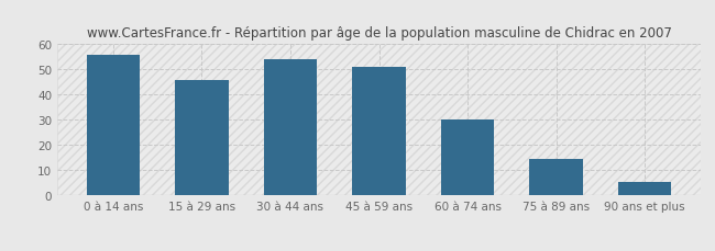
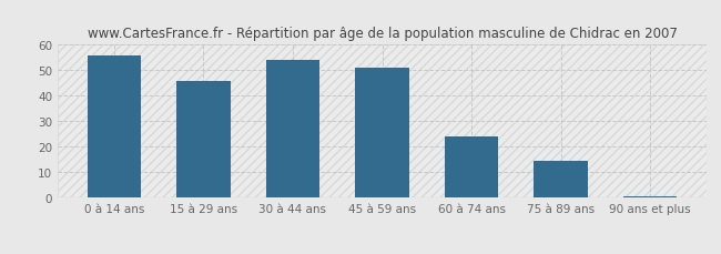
60 à 74 ans: 30.0 -> 24.0
90 ans et plus: 5.5 -> 0.7
